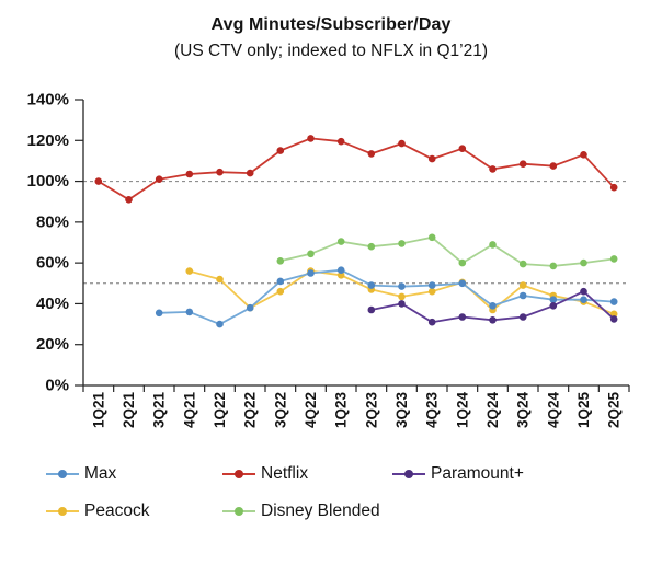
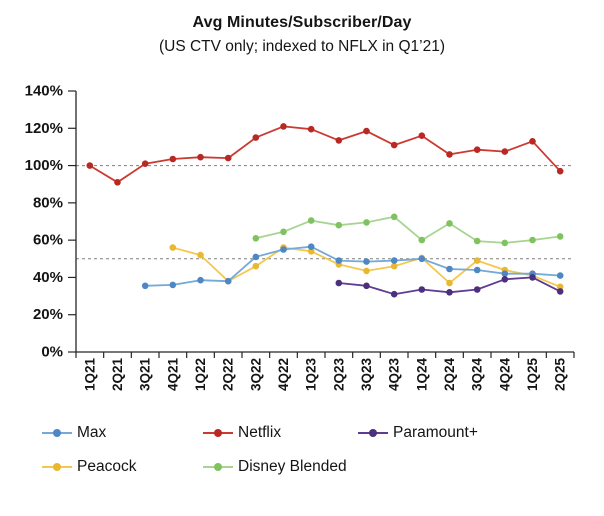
Max/1Q22: 30% -> 38%
Paramount+/3Q23: 40% -> 36%
Max/2Q24: 39% -> 44%
Paramount+/1Q25: 46% -> 40%
